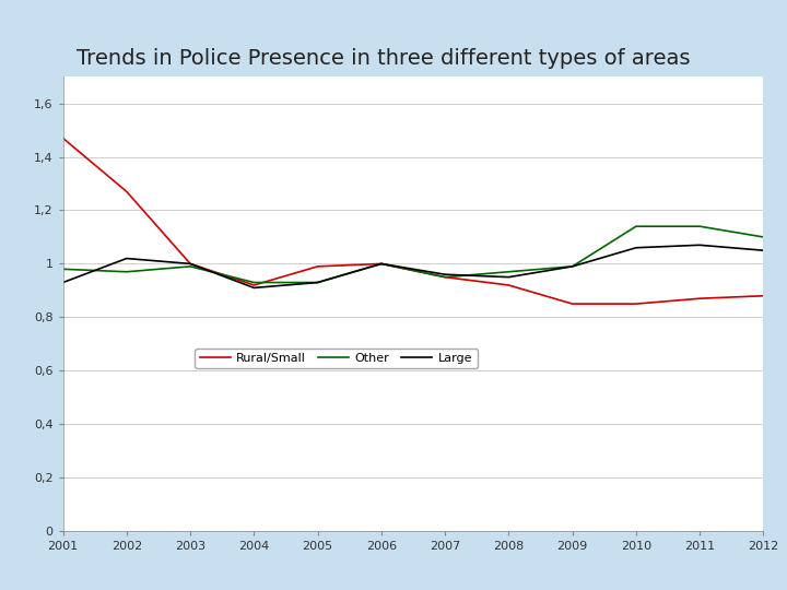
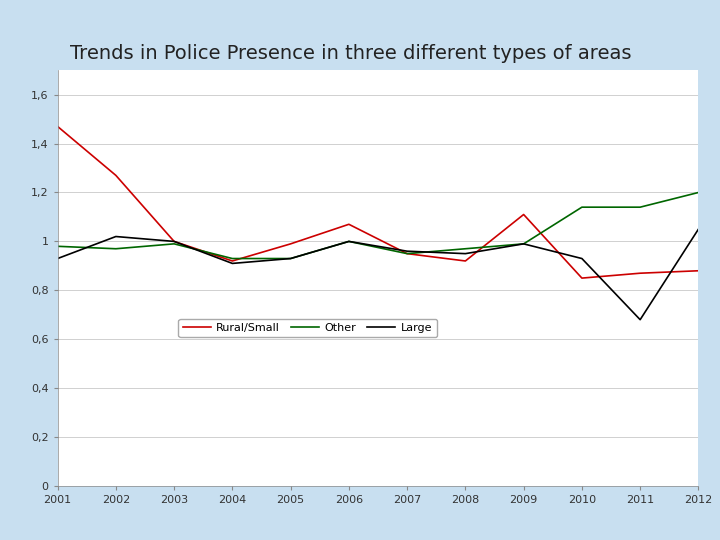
Rural/Small/2006: 1,00 -> 1,07
Rural/Small/2009: 0,85 -> 1,11
Large/2010: 1,06 -> 0,93
Large/2011: 1,07 -> 0,68
Other/2012: 1,10 -> 1,20
